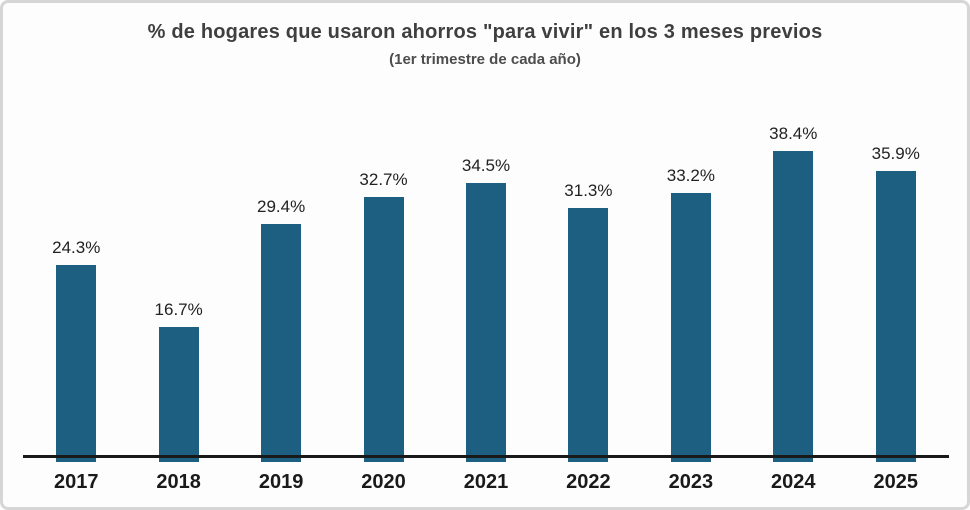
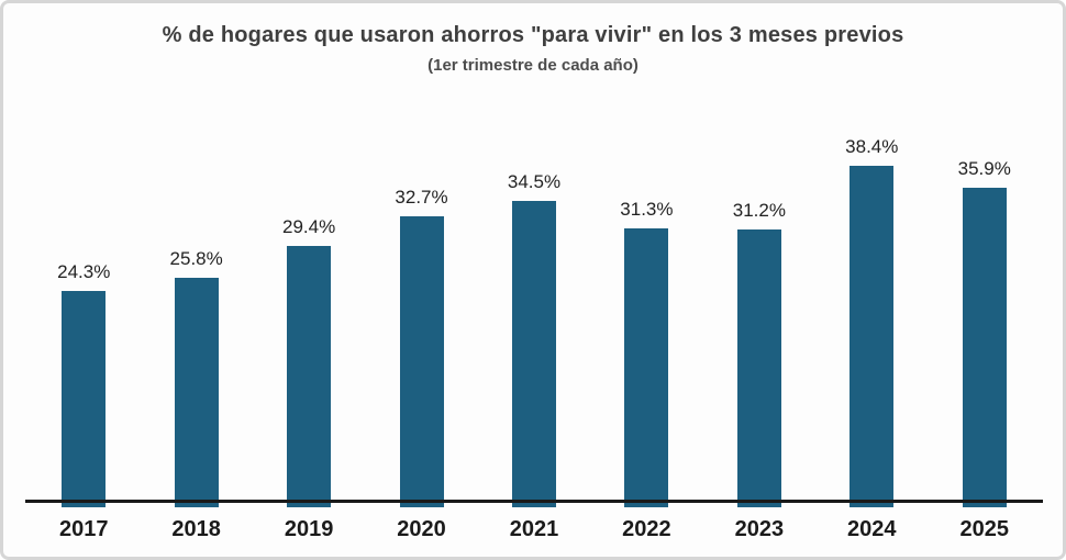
2018: 16.7% -> 25.8%
2023: 33.2% -> 31.2%
